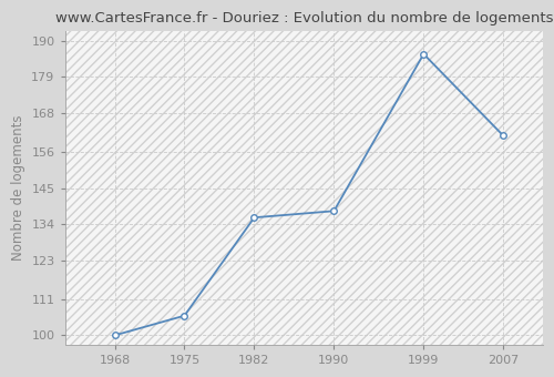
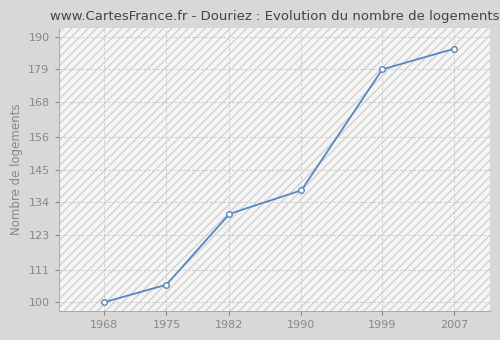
1982: 136 -> 130
1999: 186 -> 179
2007: 161 -> 186
